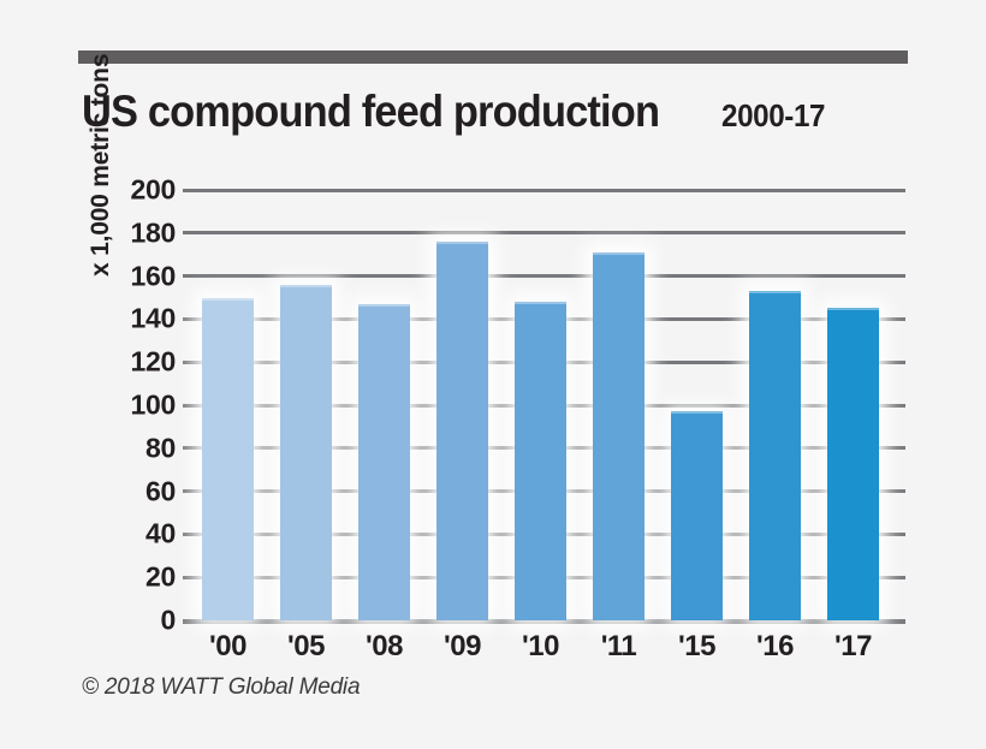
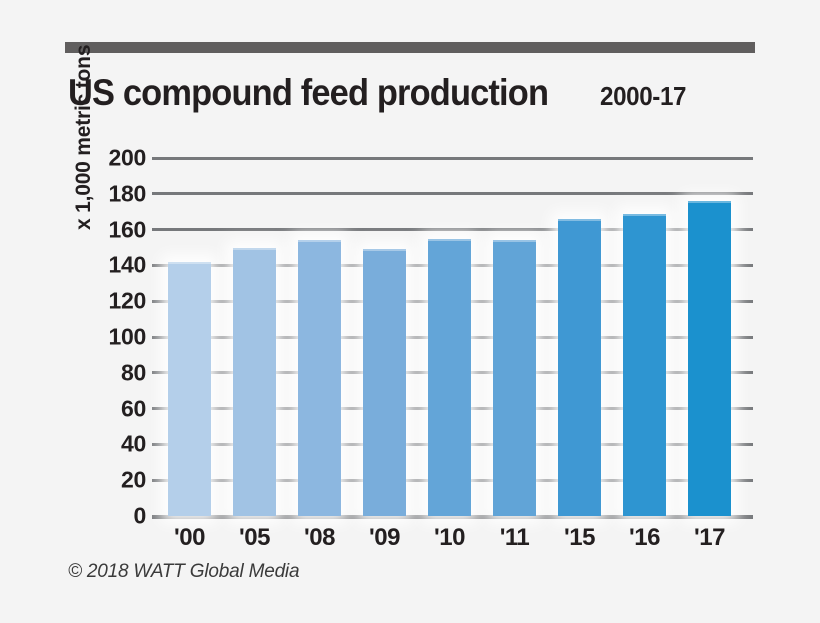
'00: 150 -> 142
'05: 156 -> 150
'08: 147 -> 154
'09: 176 -> 149
'10: 148 -> 155
'11: 171 -> 154
'15: 97 -> 166
'16: 153 -> 169
'17: 145 -> 176
